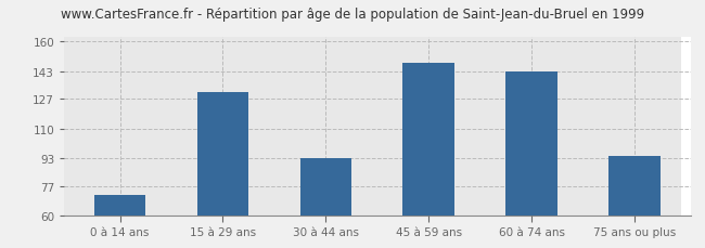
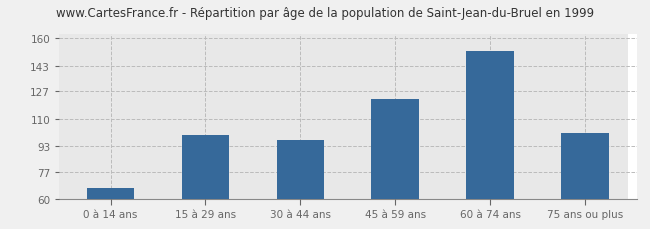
0 à 14 ans: 72 -> 67
15 à 29 ans: 131 -> 100
30 à 44 ans: 93 -> 97
45 à 59 ans: 148 -> 122
60 à 74 ans: 143 -> 152
75 ans ou plus: 94 -> 101
